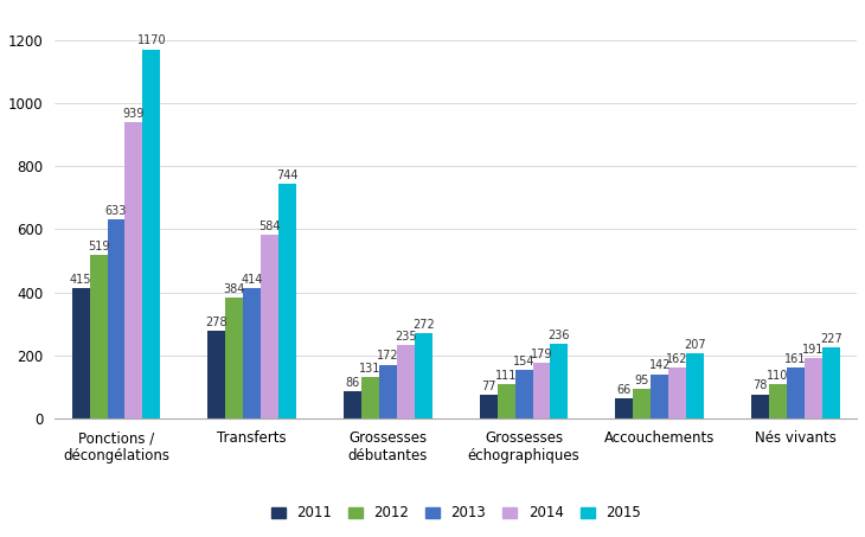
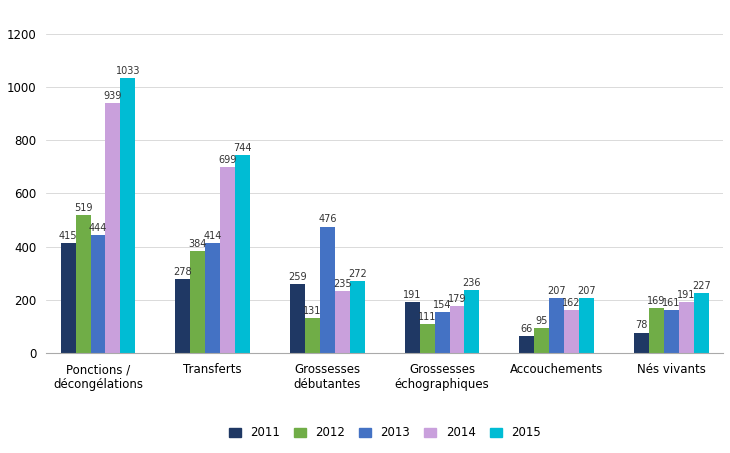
2013/Ponctions / décongélations: 633 -> 444
2015/Ponctions / décongélations: 1170 -> 1033
2014/Transferts: 584 -> 699
2011/Grossesses débutantes: 86 -> 259
2013/Grossesses débutantes: 172 -> 476
2011/Grossesses échographiques: 77 -> 191
2013/Accouchements: 142 -> 207
2012/Nés vivants: 110 -> 169
